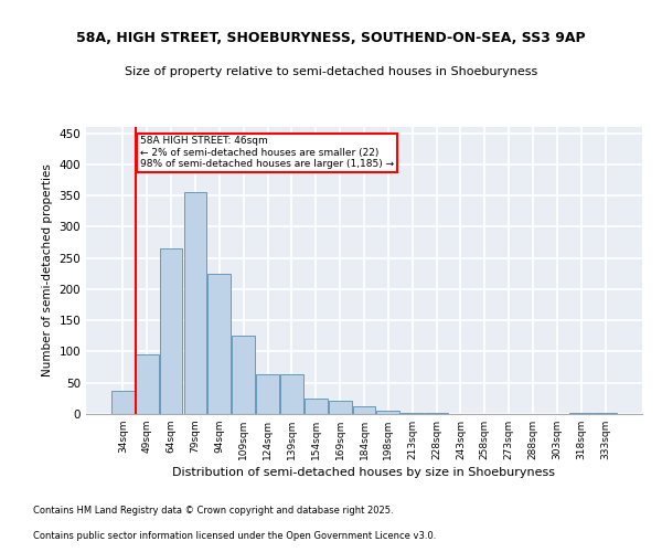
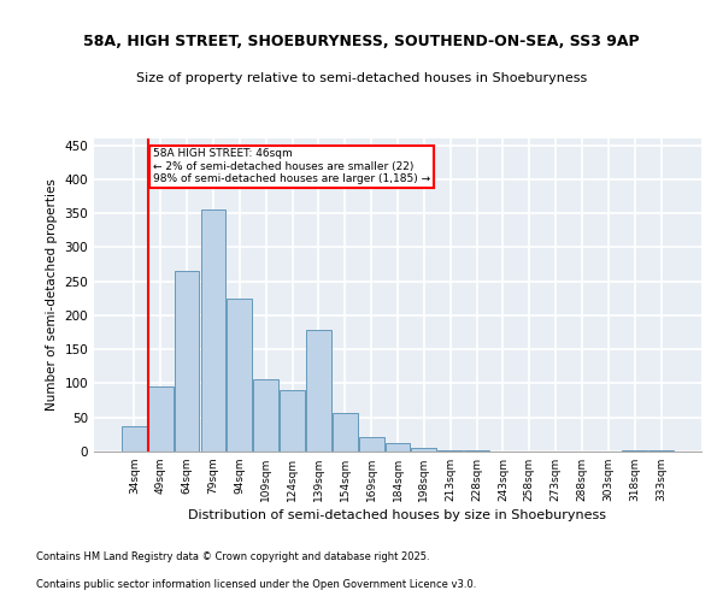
109sqm: 125 -> 106
124sqm: 63 -> 90
139sqm: 63 -> 178
154sqm: 25 -> 56
